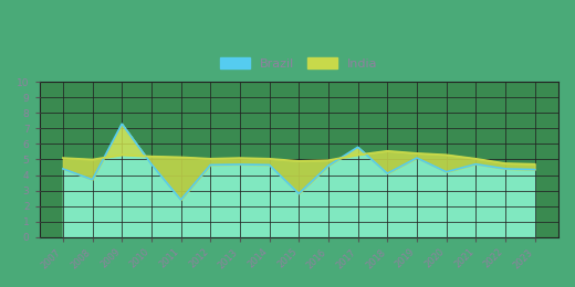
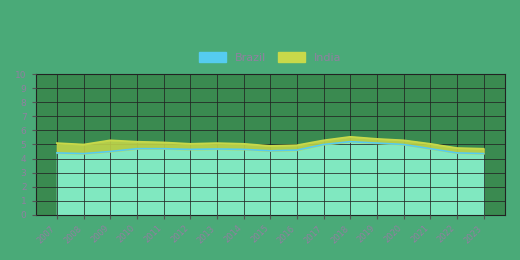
Brazil/2008: 3.7 -> 4.3
Brazil/2009: 7.3 -> 4.5
Brazil/2011: 2.4 -> 4.7
Brazil/2015: 2.8 -> 4.5
Brazil/2017: 5.8 -> 5.0
Brazil/2018: 4.1 -> 5.2
Brazil/2020: 4.2 -> 5.0
